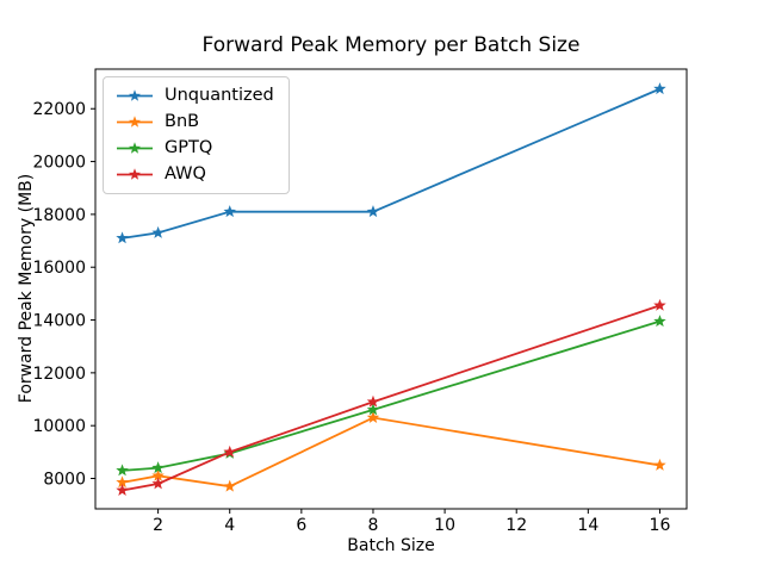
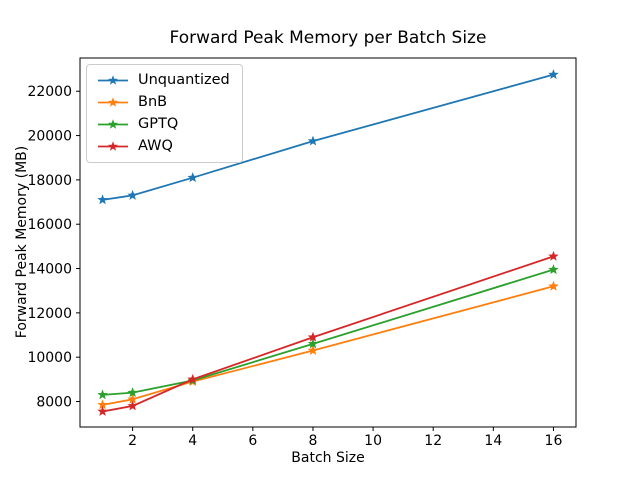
BnB/4: 7700 -> 8900
Unquantized/8: 18100 -> 19800
BnB/16: 8500 -> 13200
